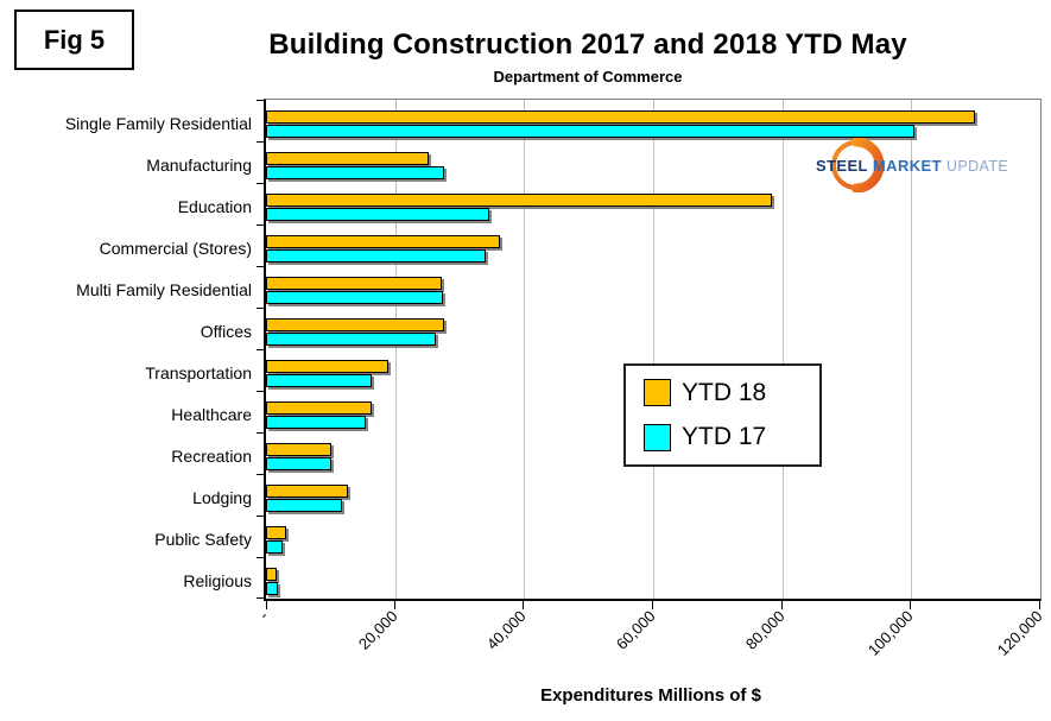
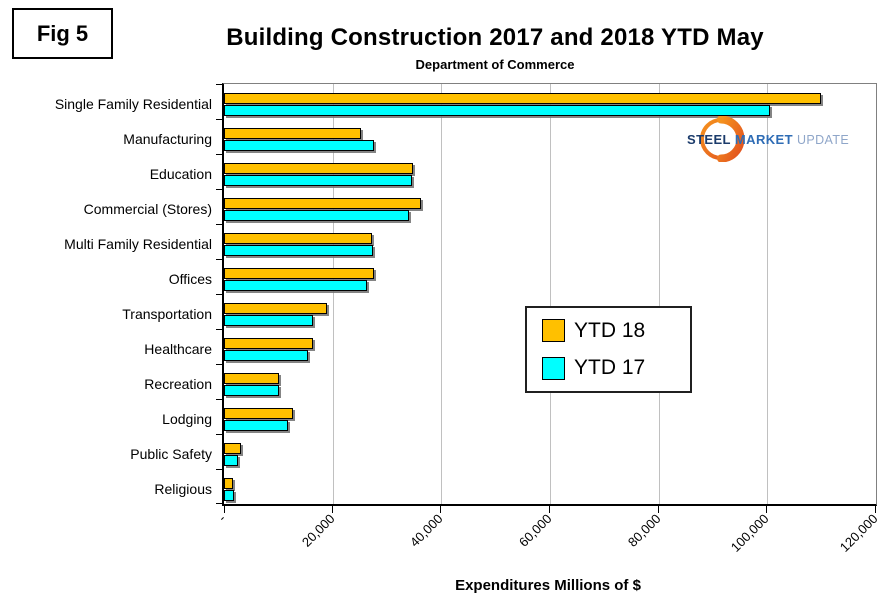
YTD 18/Education: 78000 -> 34000
